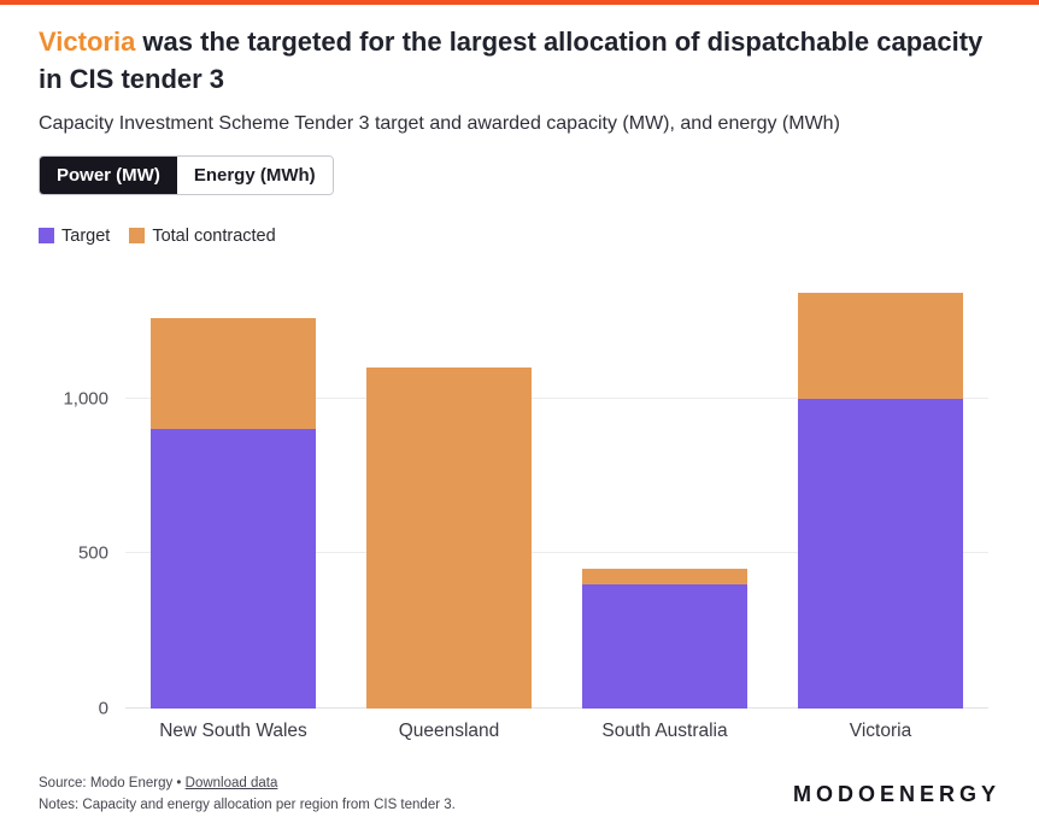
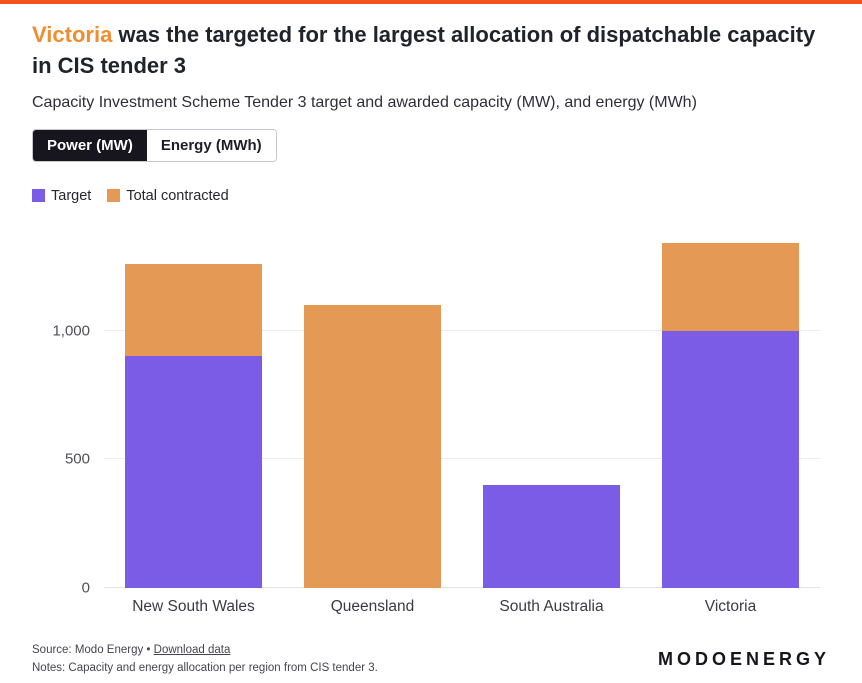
Total contracted/South Australia: 450 -> 400
